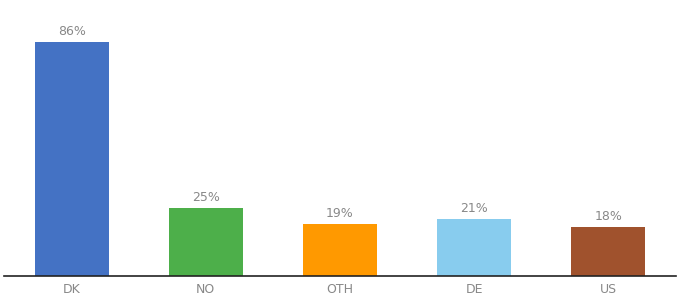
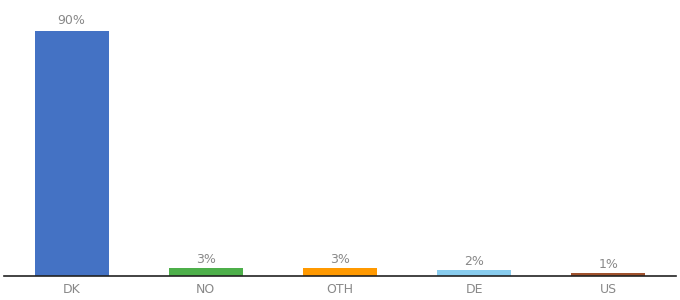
DK: 86% -> 90%
NO: 25% -> 3%
OTH: 19% -> 3%
DE: 21% -> 2%
US: 18% -> 1%
